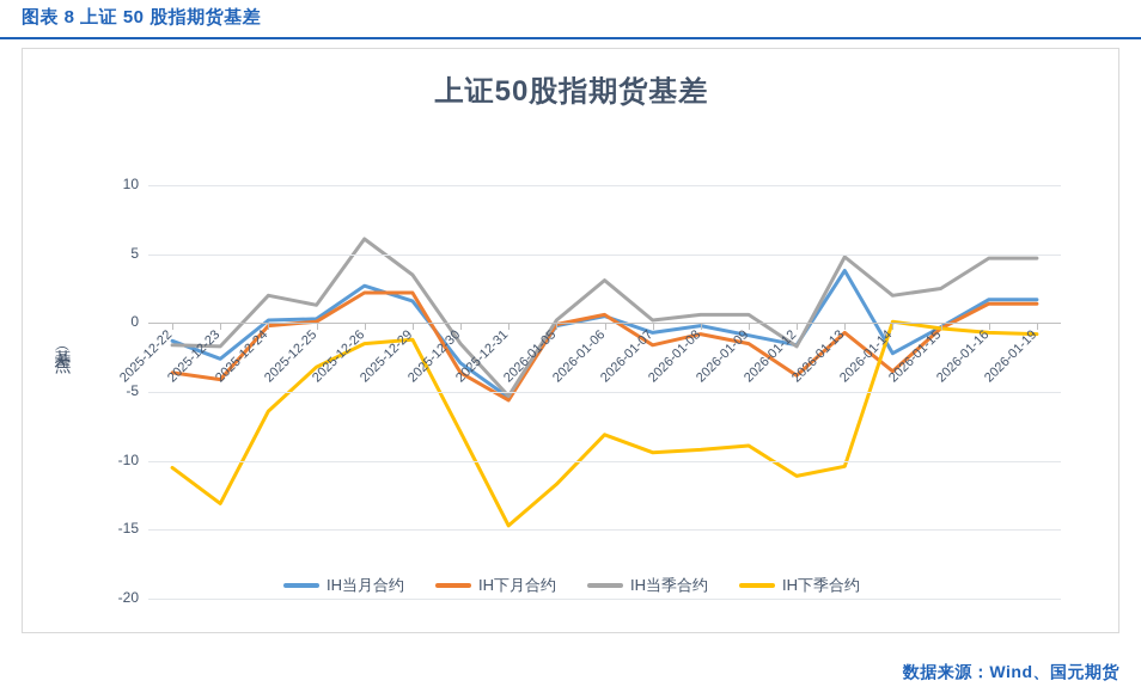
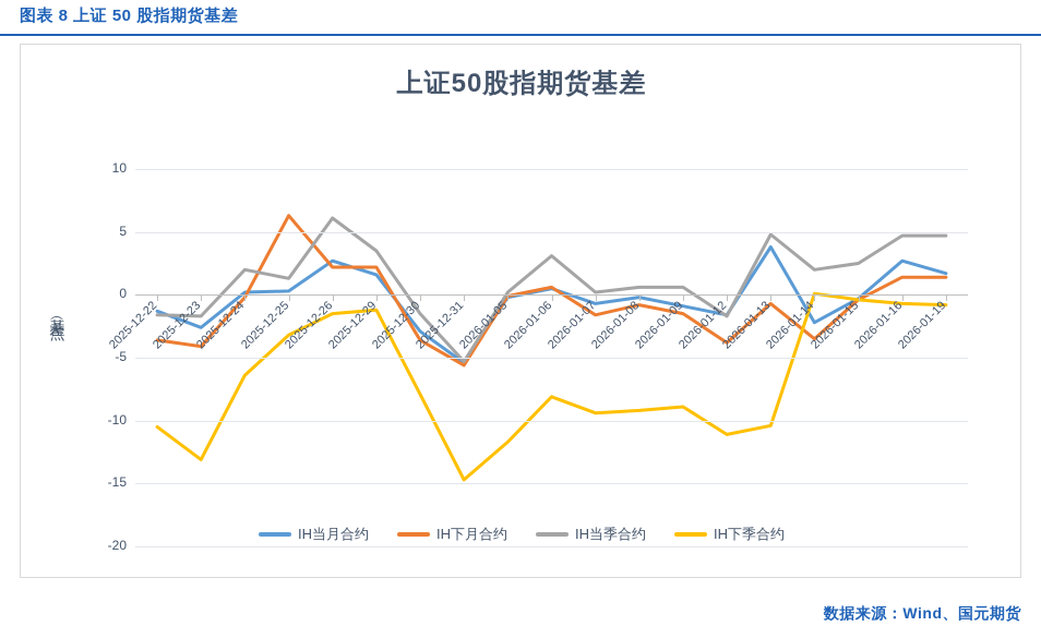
IH下月合约/2025-12-25: 0.1 -> 6.3
IH当月合约/2026-01-16: 1.7 -> 2.7
